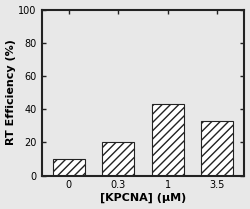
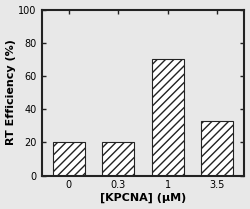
0: 10 -> 20
1: 43 -> 70
